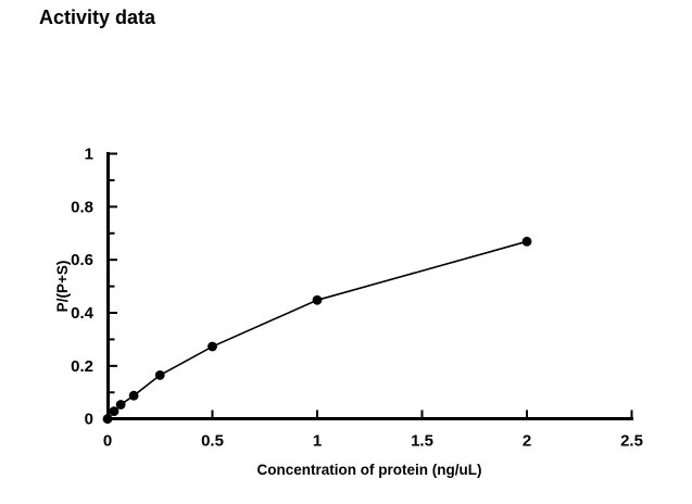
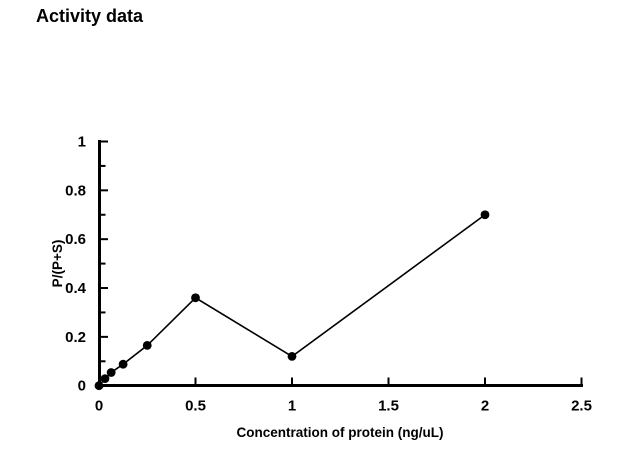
0.5: 0.27 -> 0.36
1: 0.45 -> 0.12
2: 0.67 -> 0.70
